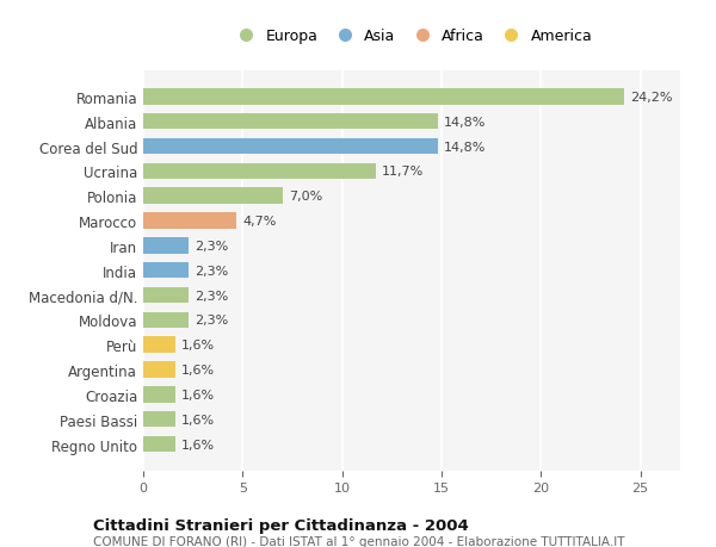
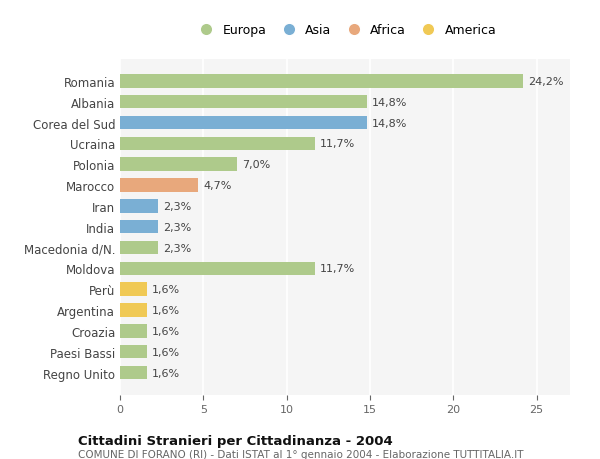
Moldova: 2,3% -> 11,7%
